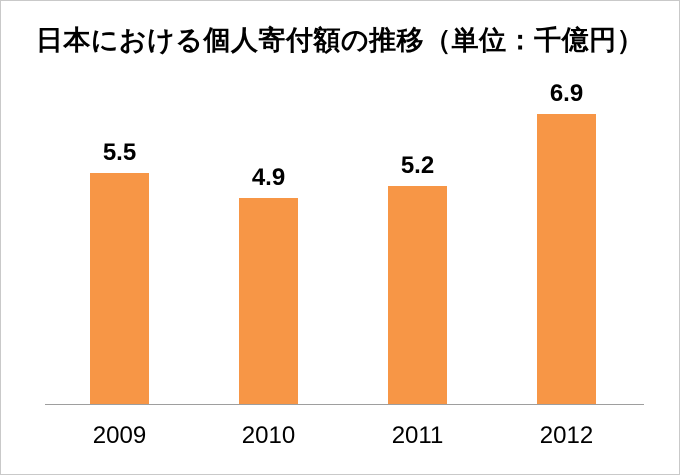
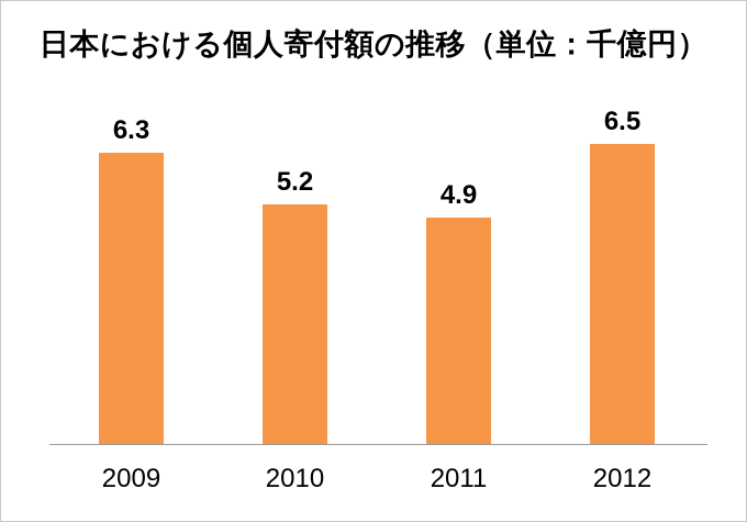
2009: 5.5 -> 6.3
2010: 4.9 -> 5.2
2011: 5.2 -> 4.9
2012: 6.9 -> 6.5
